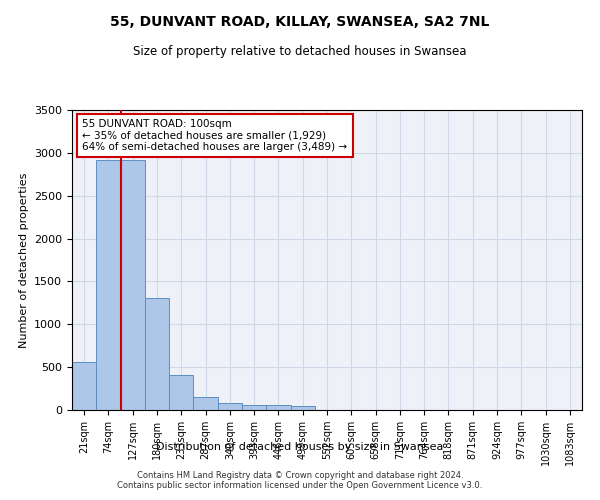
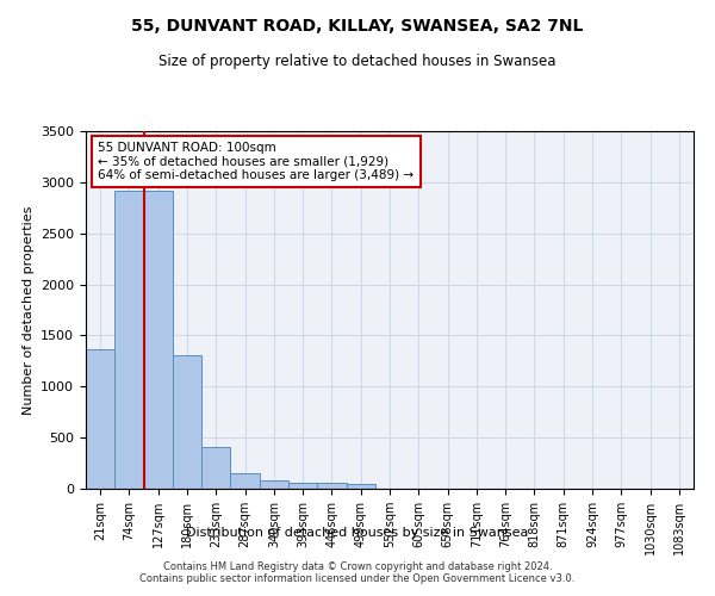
21sqm: 560 -> 1360
